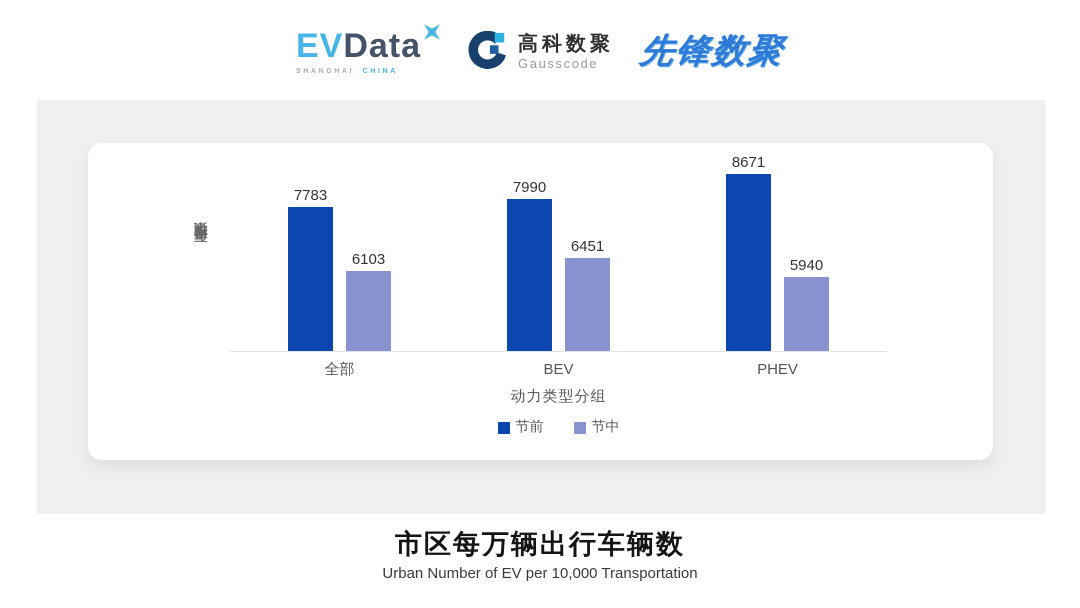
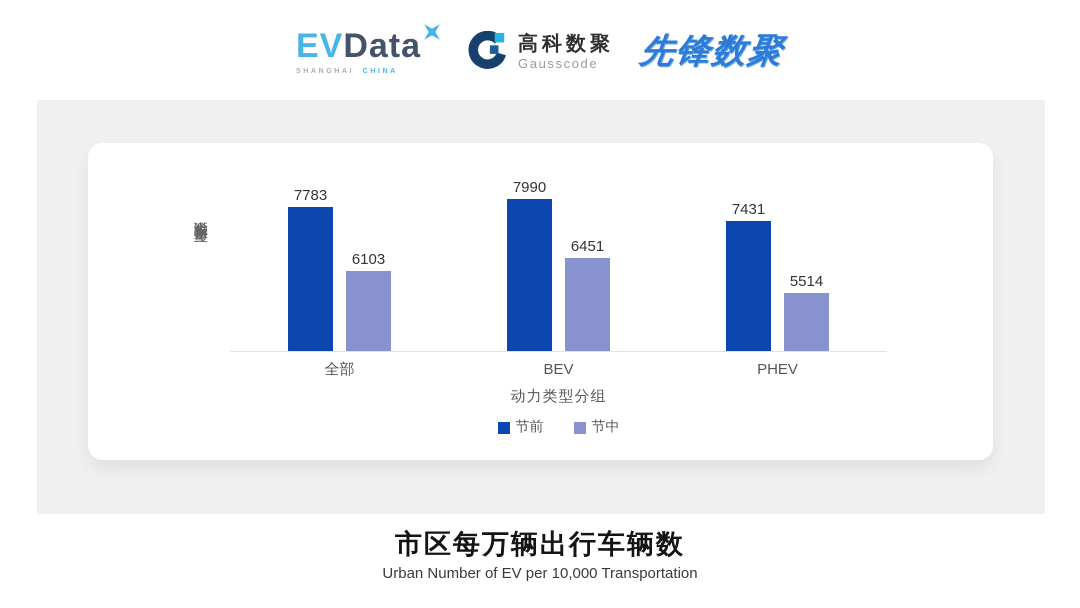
节前/PHEV: 8671 -> 7431
节中/PHEV: 5940 -> 5514
